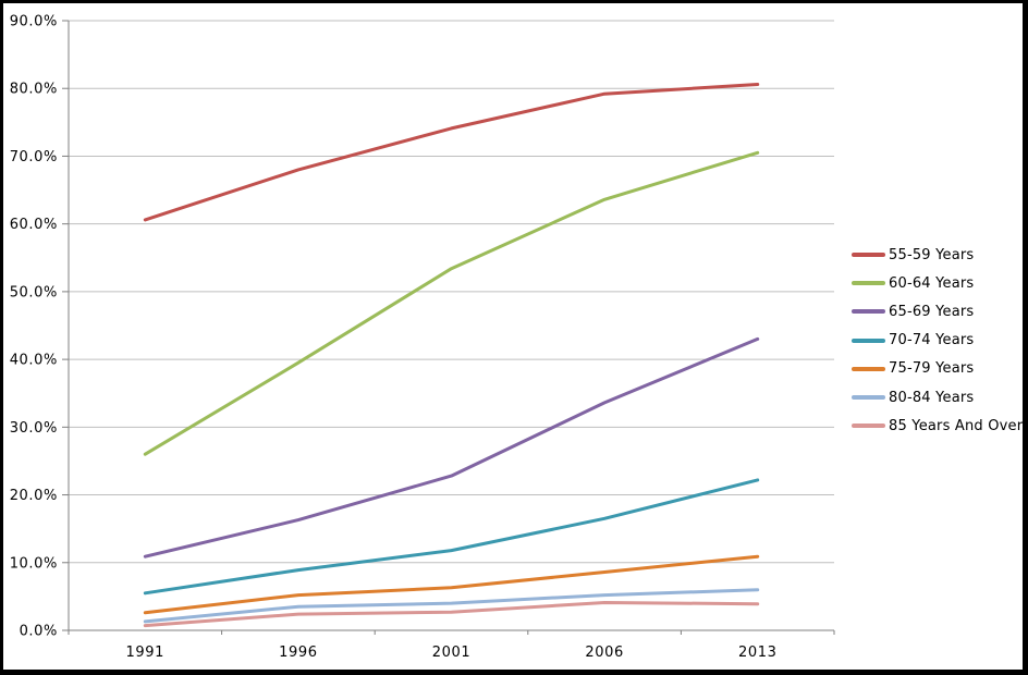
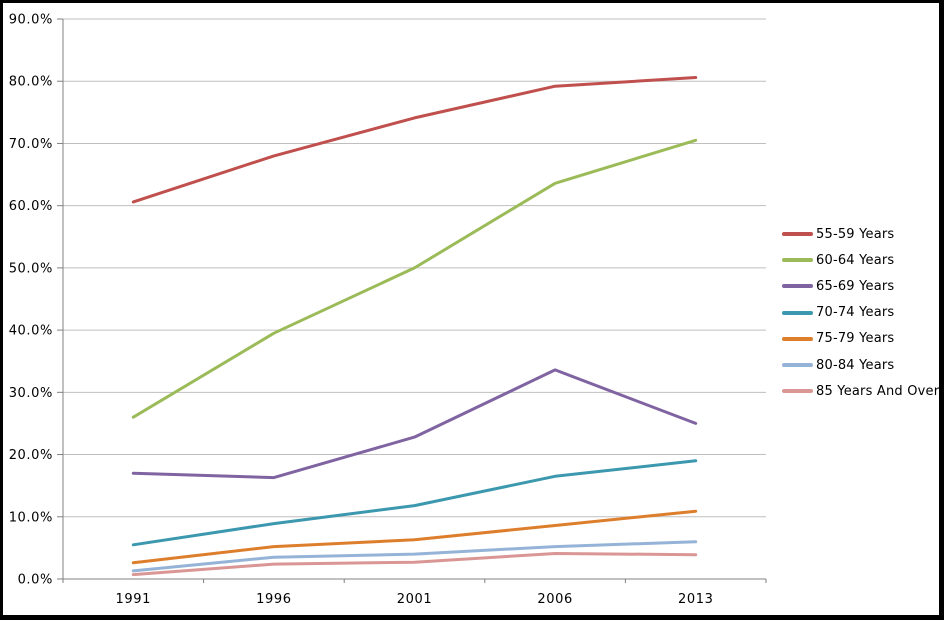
65-69 Years/1991: 11% -> 17%
60-64 Years/2001: 53% -> 50%
65-69 Years/2013: 43% -> 25%
70-74 Years/2013: 22% -> 19%
